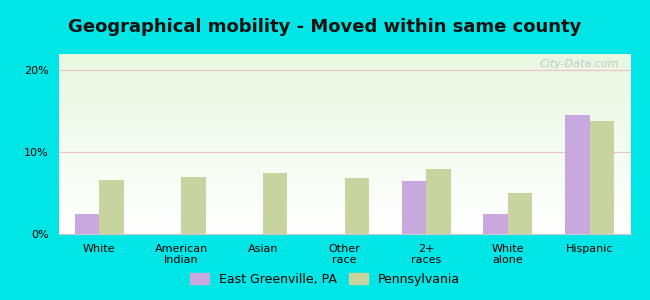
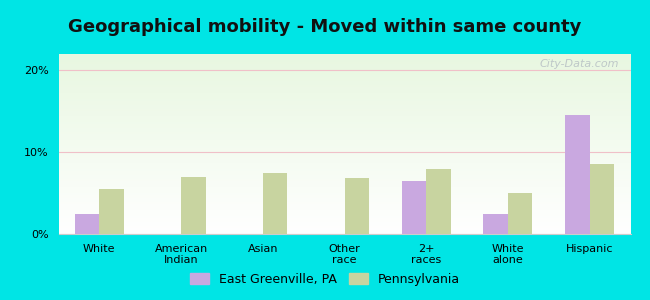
Pennsylvania/White: 6.6% -> 5.5%
Pennsylvania/Hispanic: 13.8% -> 8.5%
